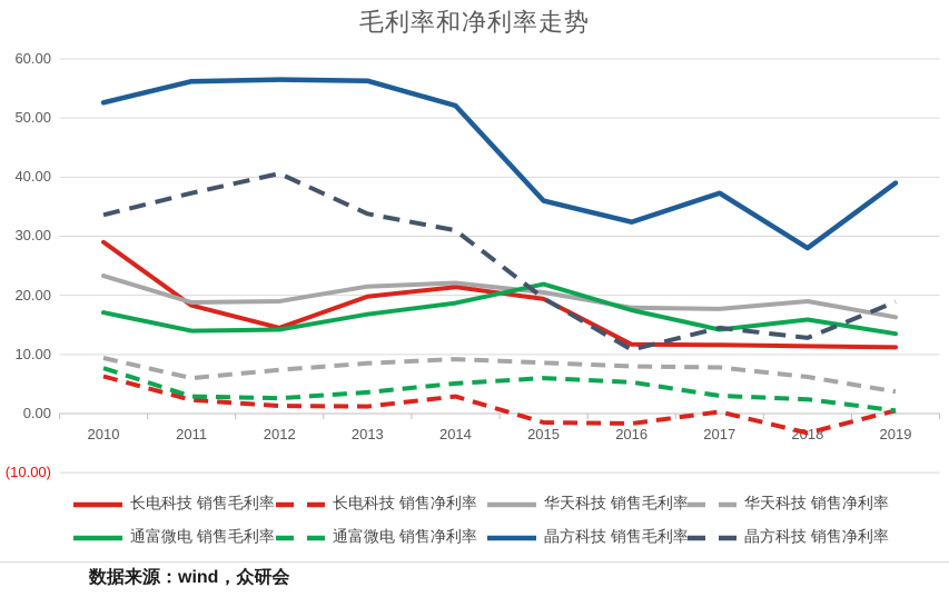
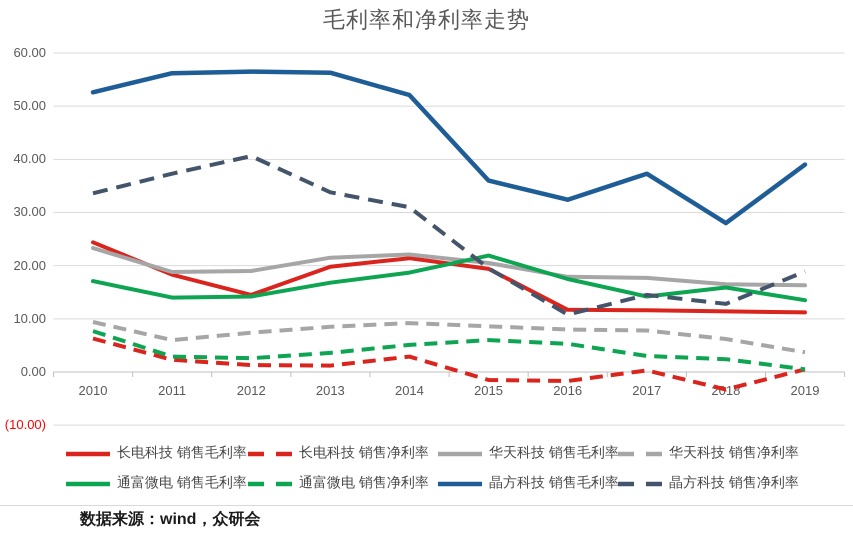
长电科技 销售毛利率/2010: 29 -> 24
华天科技 销售毛利率/2018: 19 -> 16
